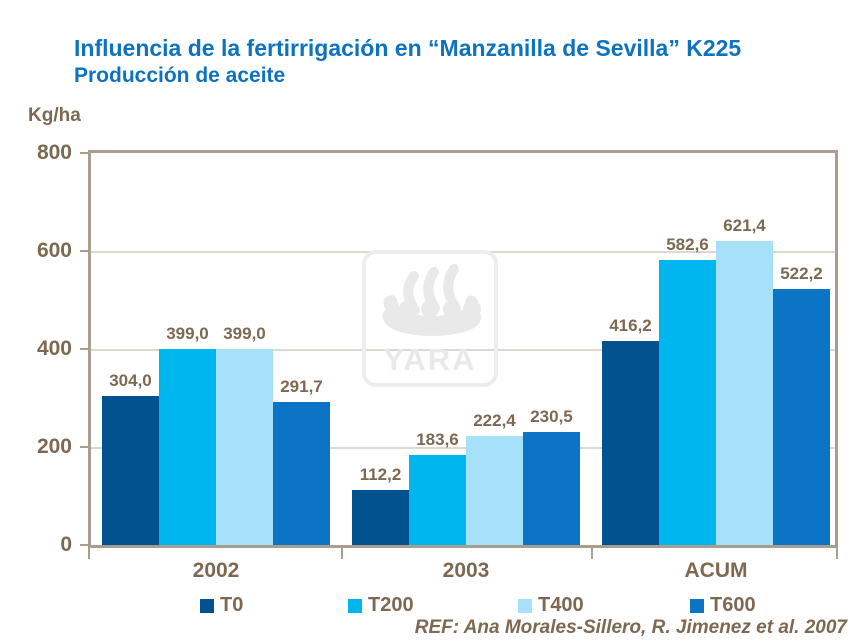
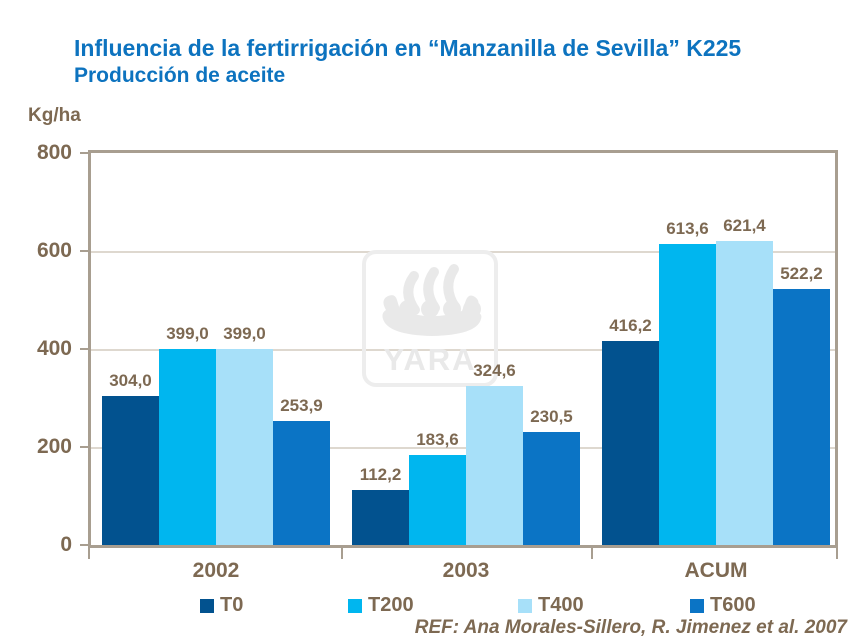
T600/2002: 291,7 -> 253,9
T400/2003: 222,4 -> 324,6
T200/ACUM: 582,6 -> 613,6
